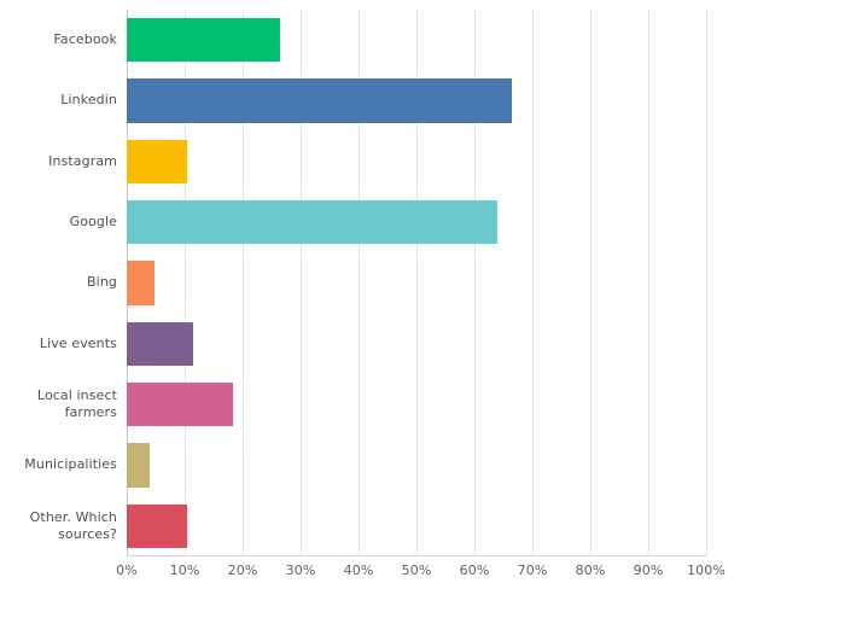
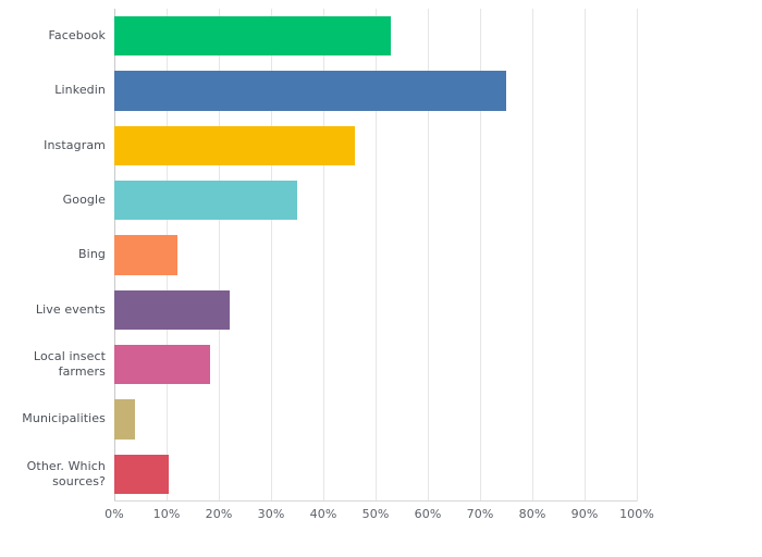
Facebook: 26% -> 53%
Linkedin: 66% -> 75%
Instagram: 10% -> 46%
Google: 64% -> 35%
Bing: 5% -> 12%
Live events: 12% -> 22%
